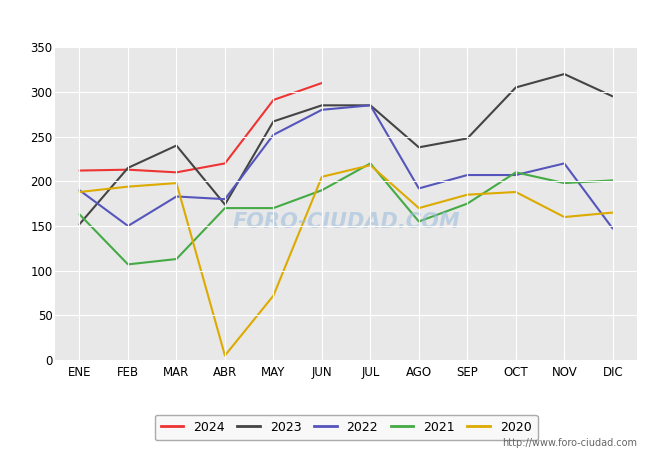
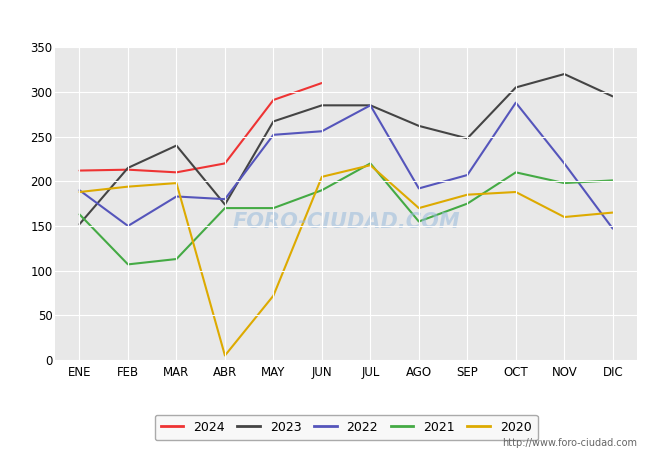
2022/JUN: 280 -> 256
2023/AGO: 238 -> 262
2022/OCT: 207 -> 288
